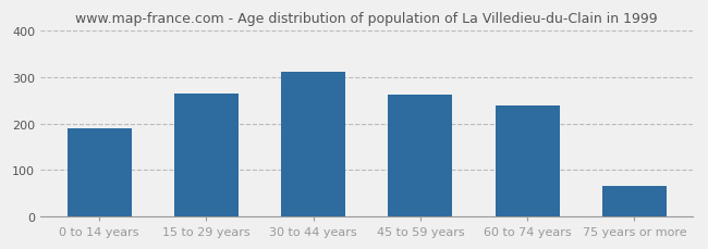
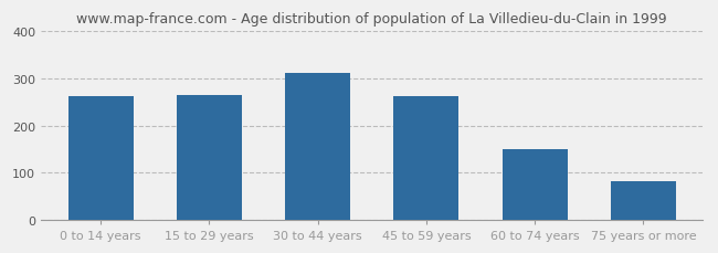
0 to 14 years: 190 -> 262
60 to 74 years: 240 -> 151
75 years or more: 65 -> 82
